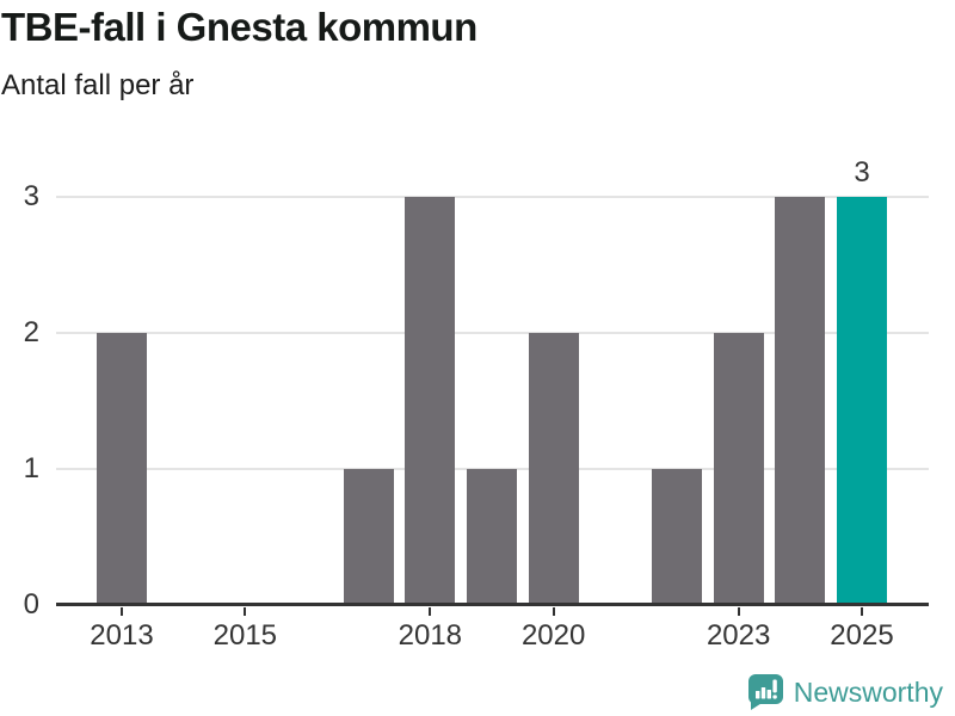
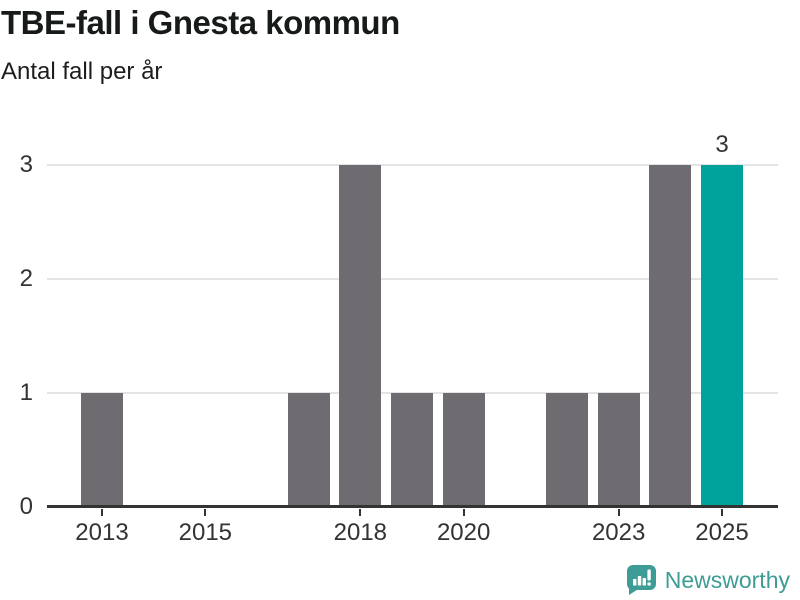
2013: 2 -> 1
2020: 2 -> 1
2023: 2 -> 1
